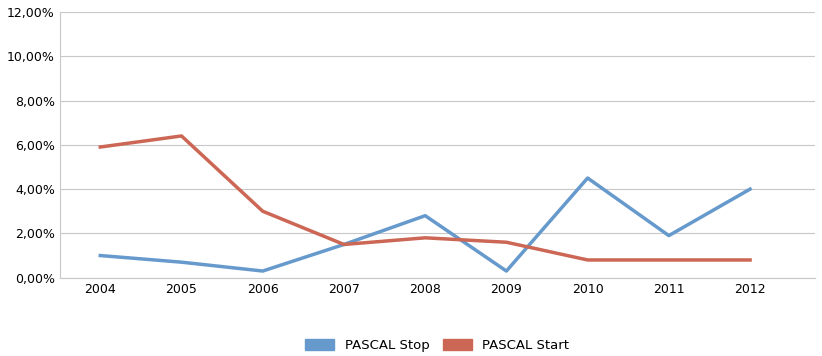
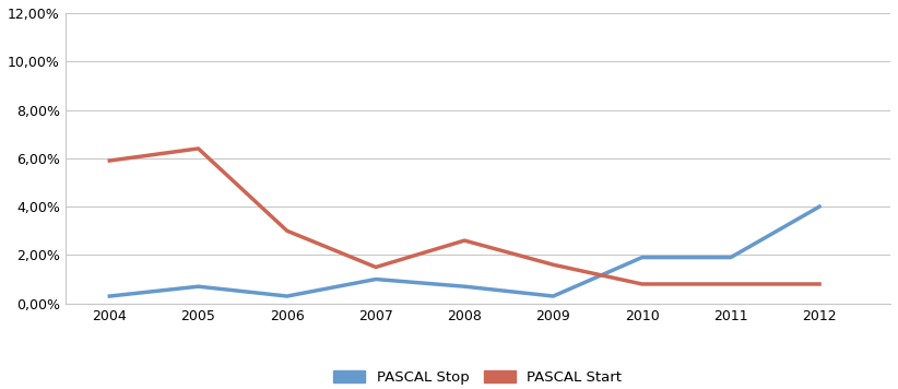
PASCAL Stop/2004: 1,0% -> 0,3%
PASCAL Stop/2007: 1,5% -> 1,0%
PASCAL Stop/2008: 2,8% -> 0,7%
PASCAL Start/2008: 1,8% -> 2,6%
PASCAL Stop/2010: 4,5% -> 1,9%
